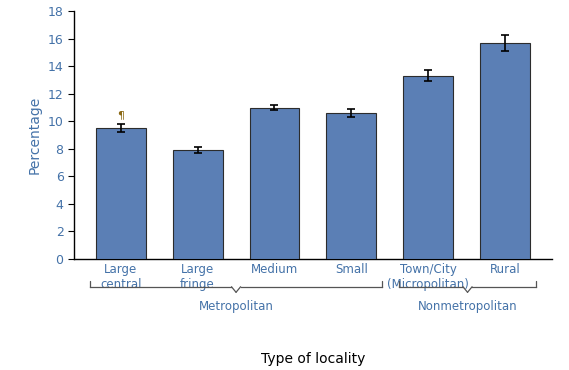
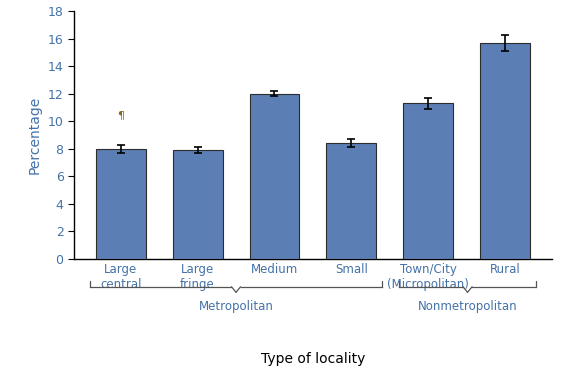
Large central: 9.5 -> 8.0
Medium: 11.0 -> 12.0
Small: 10.6 -> 8.4
Town/City (Micropolitan): 13.3 -> 11.3
